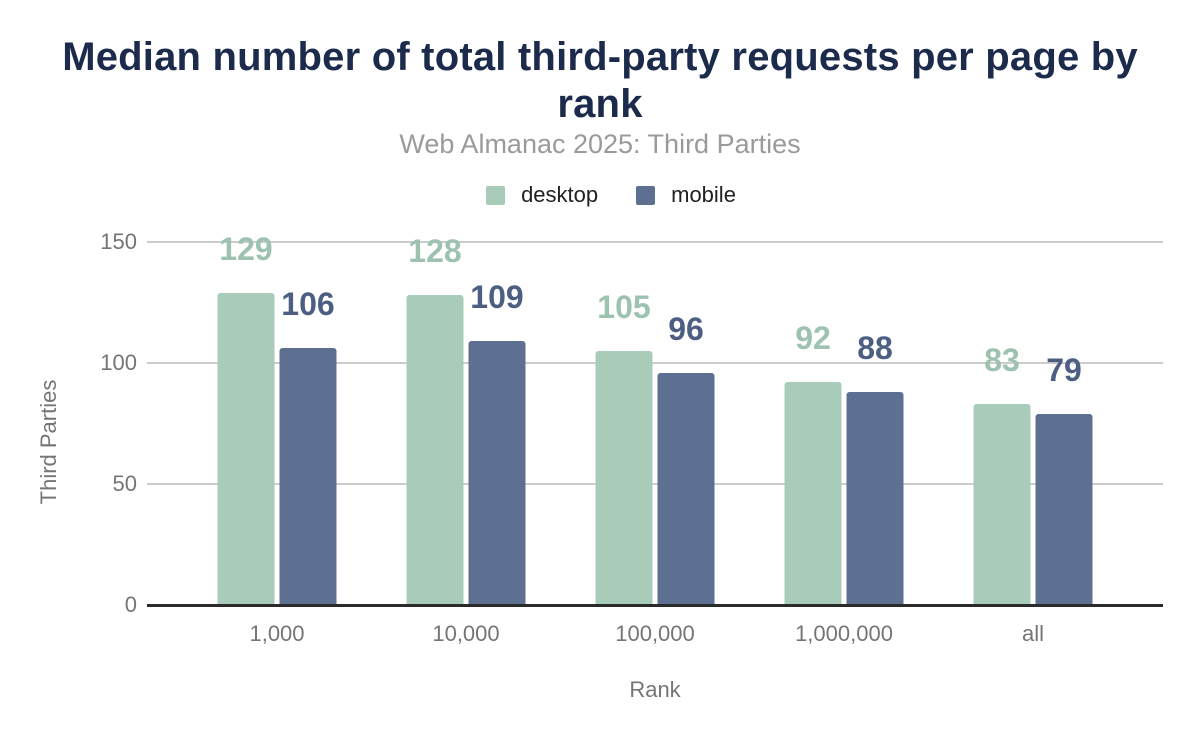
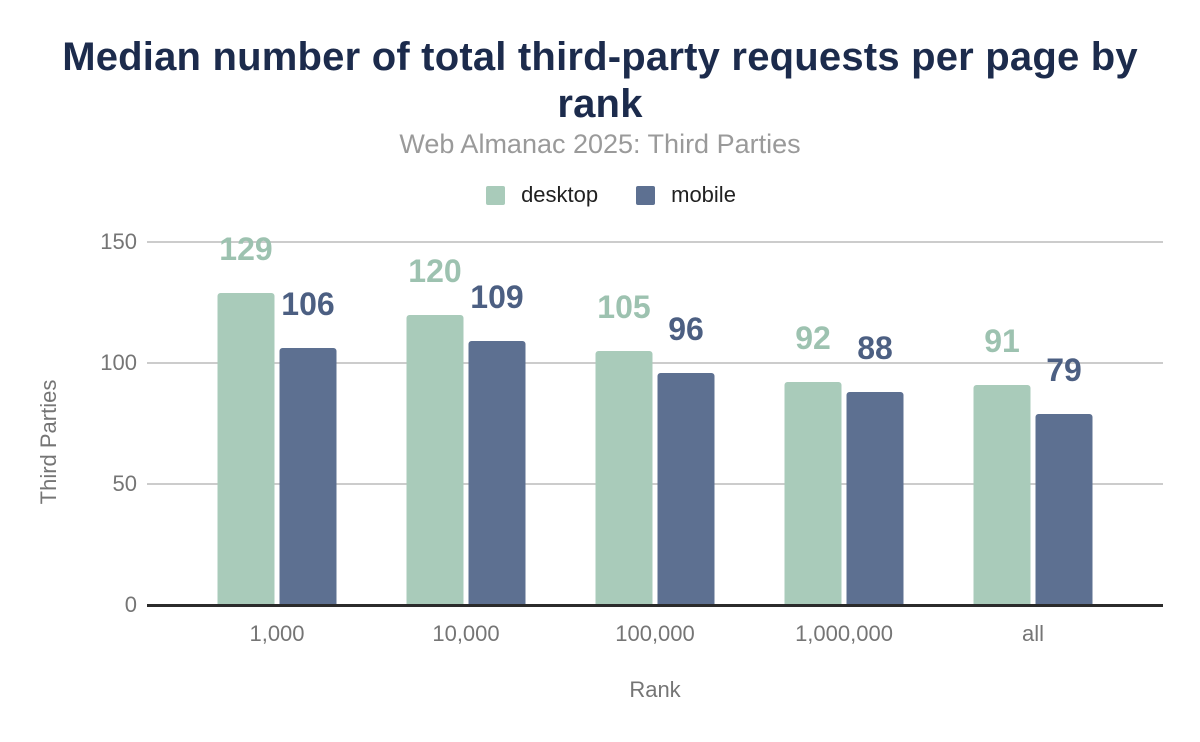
desktop/10,000: 128 -> 120
desktop/all: 83 -> 91
